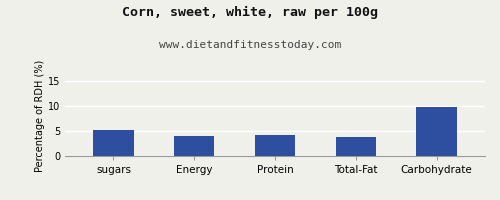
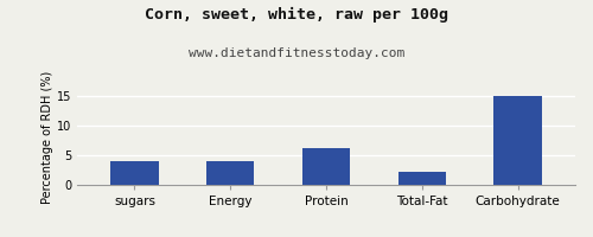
sugars: 5.2 -> 4.0
Protein: 4.2 -> 6.3
Total-Fat: 3.8 -> 2.2
Carbohydrate: 9.8 -> 15.0
